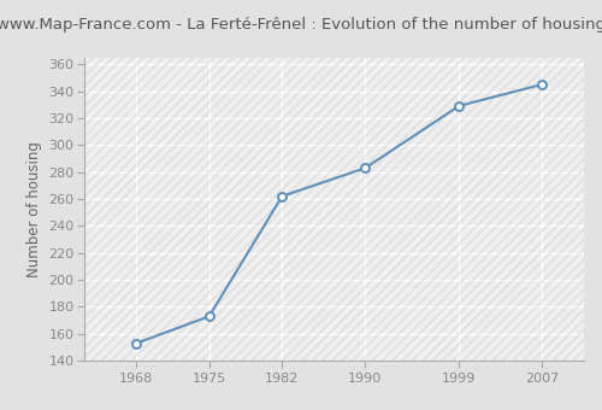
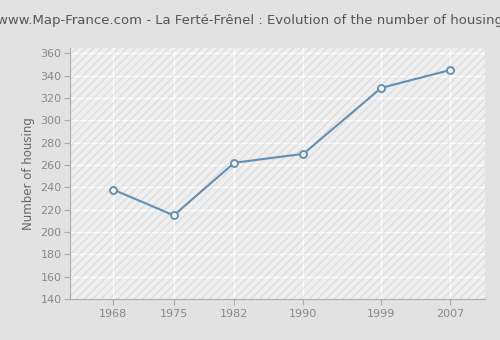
1968: 153 -> 238
1975: 173 -> 215
1990: 283 -> 270
